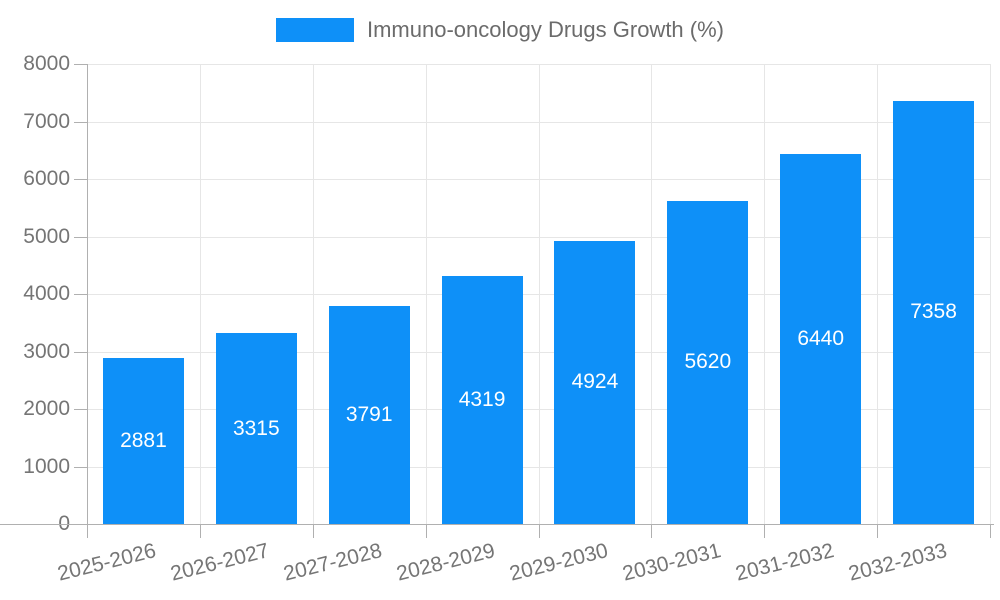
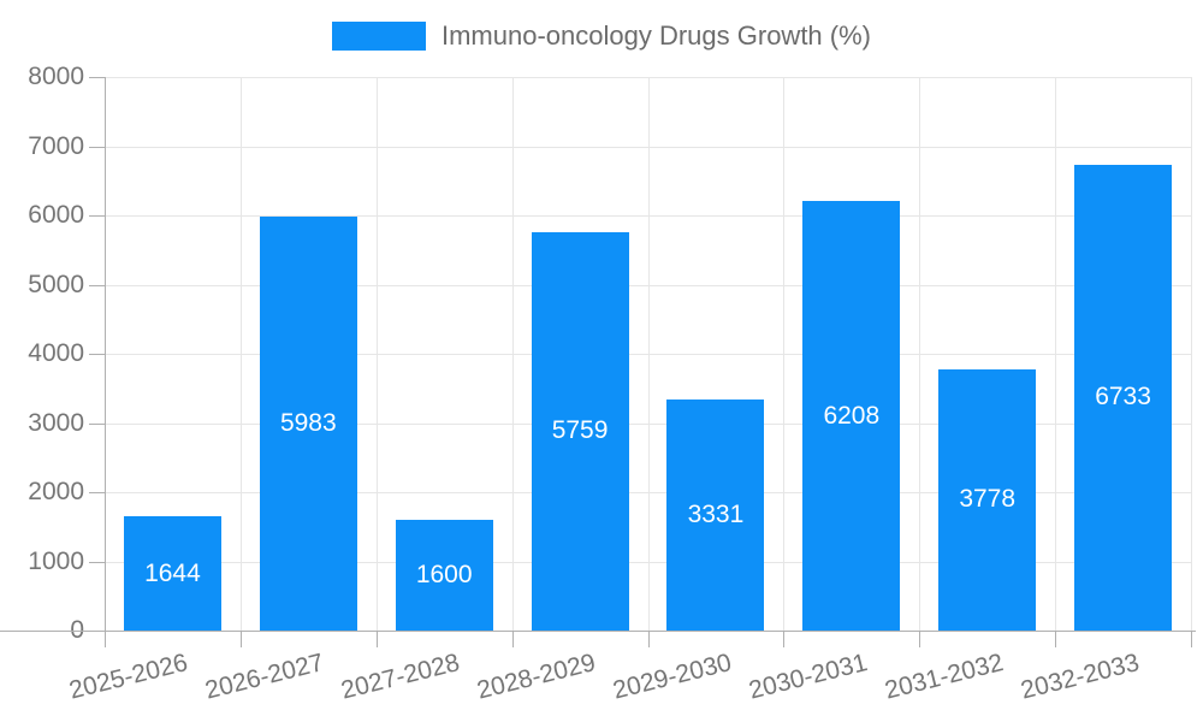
2025-2026: 2881 -> 1644
2026-2027: 3315 -> 5983
2027-2028: 3791 -> 1600
2028-2029: 4319 -> 5759
2029-2030: 4924 -> 3331
2030-2031: 5620 -> 6208
2031-2032: 6440 -> 3778
2032-2033: 7358 -> 6733
